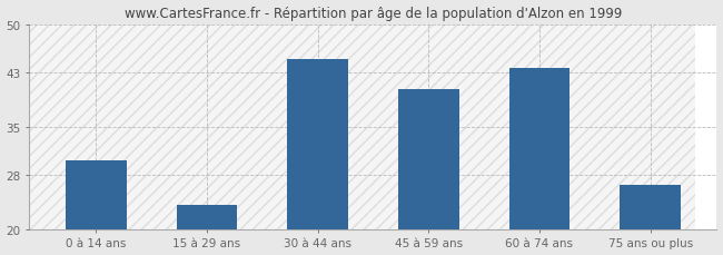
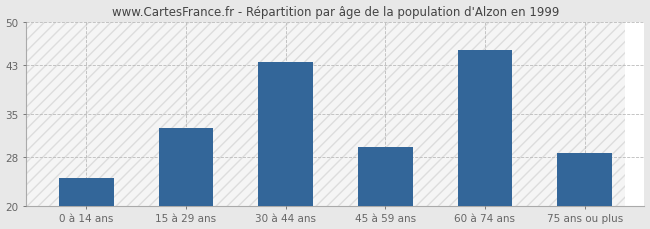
0 à 14 ans: 30.0 -> 24.6
15 à 29 ans: 23.5 -> 32.6
30 à 44 ans: 44.8 -> 43.4
45 à 59 ans: 40.5 -> 29.6
60 à 74 ans: 43.5 -> 45.4
75 ans ou plus: 26.5 -> 28.6
